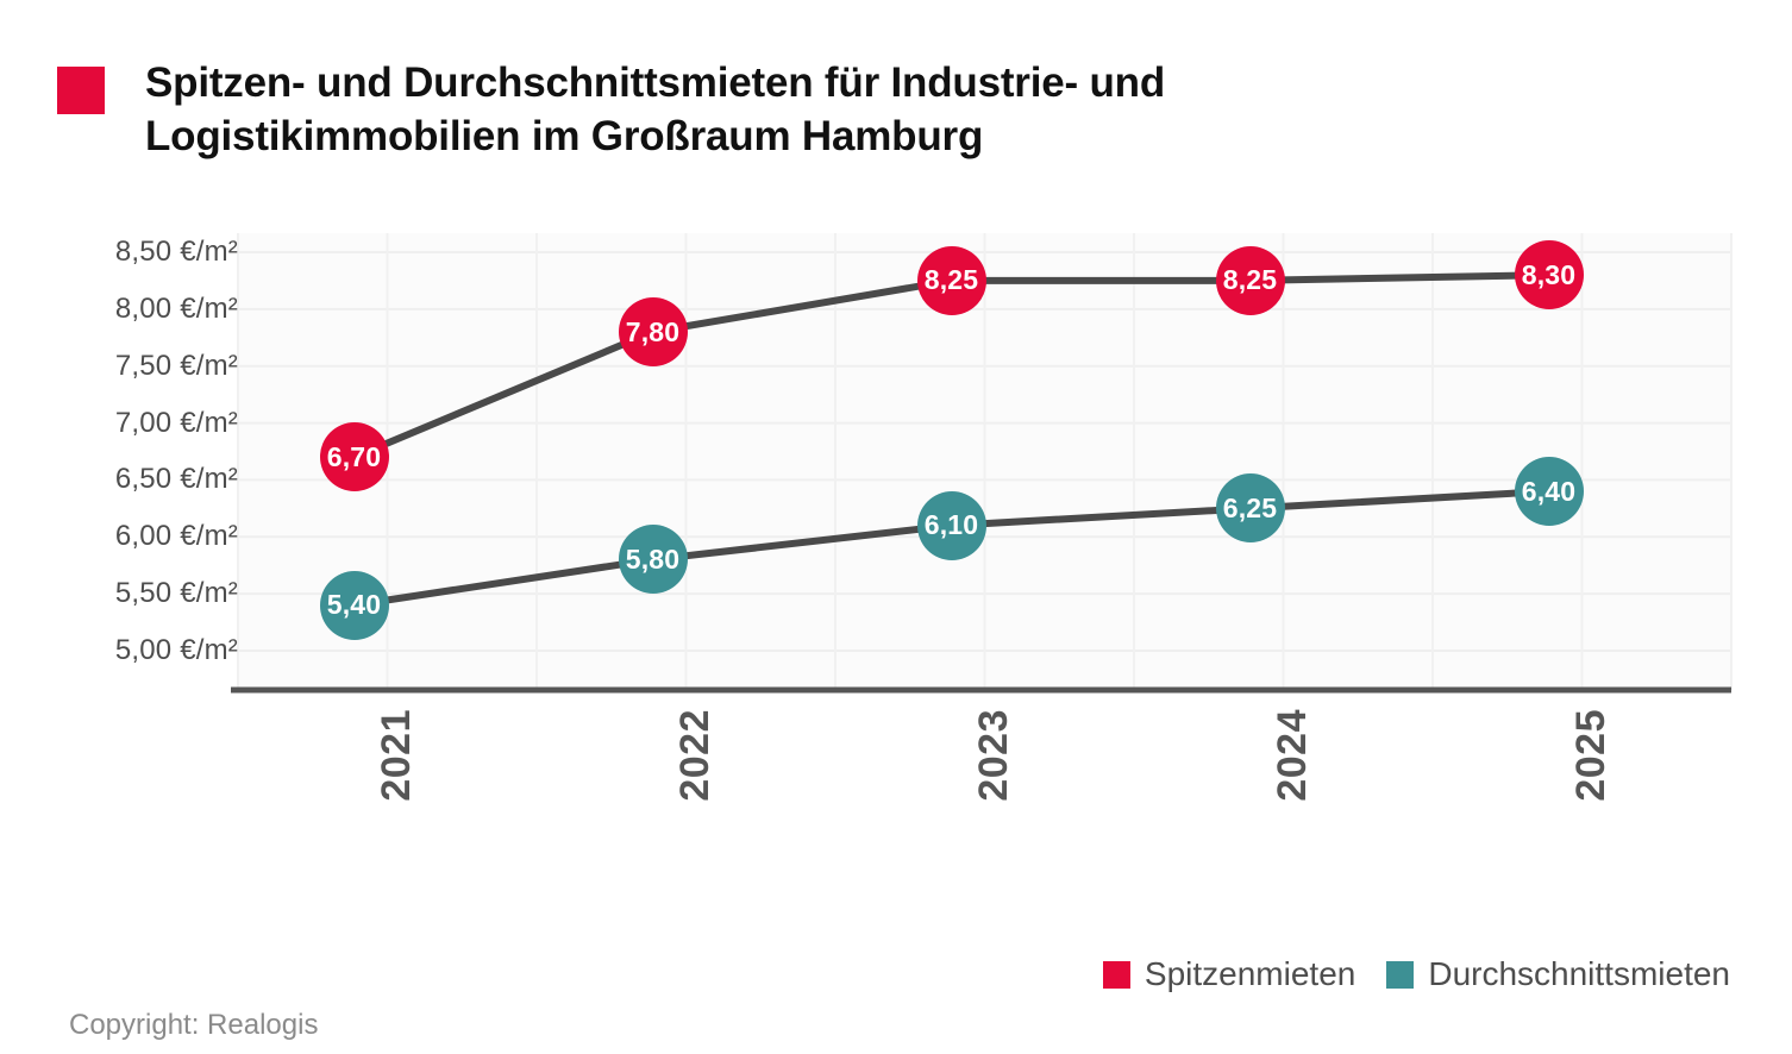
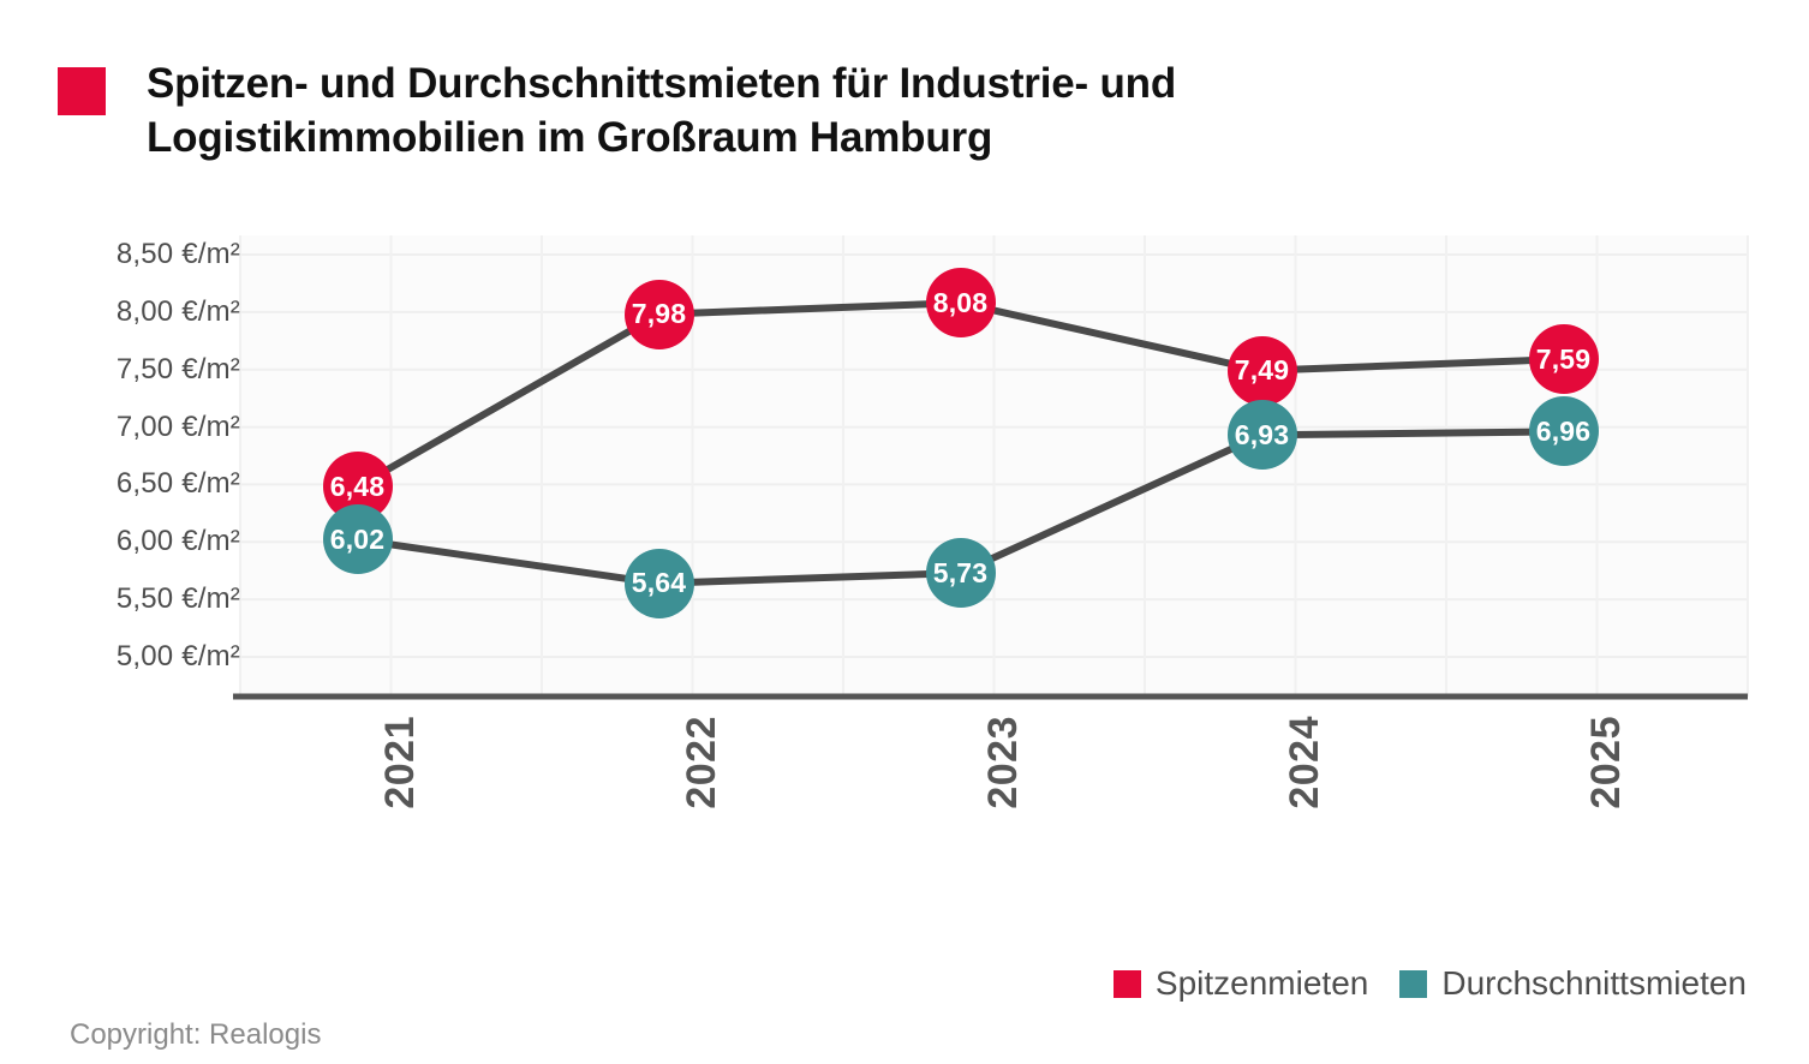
Spitzenmieten/2021: 6,70 -> 6,48
Durchschnittsmieten/2021: 5,40 -> 6,02
Spitzenmieten/2022: 7,80 -> 7,98
Durchschnittsmieten/2022: 5,80 -> 5,64
Spitzenmieten/2023: 8,25 -> 8,08
Durchschnittsmieten/2023: 6,10 -> 5,73
Spitzenmieten/2024: 8,25 -> 7,49
Durchschnittsmieten/2024: 6,25 -> 6,93
Spitzenmieten/2025: 8,30 -> 7,59
Durchschnittsmieten/2025: 6,40 -> 6,96
